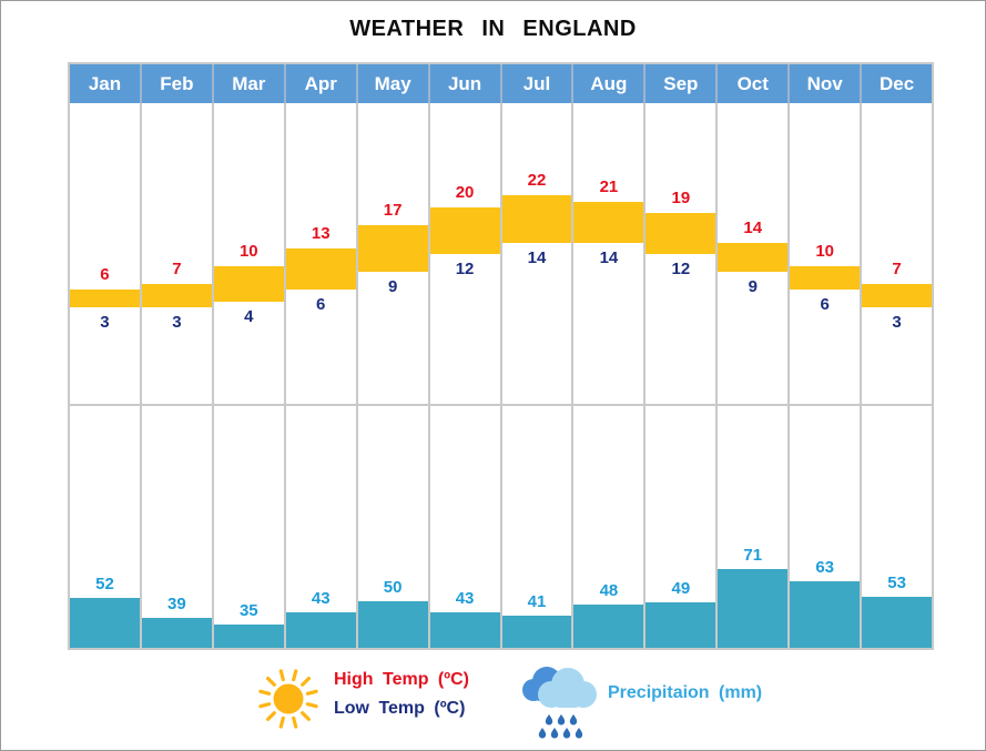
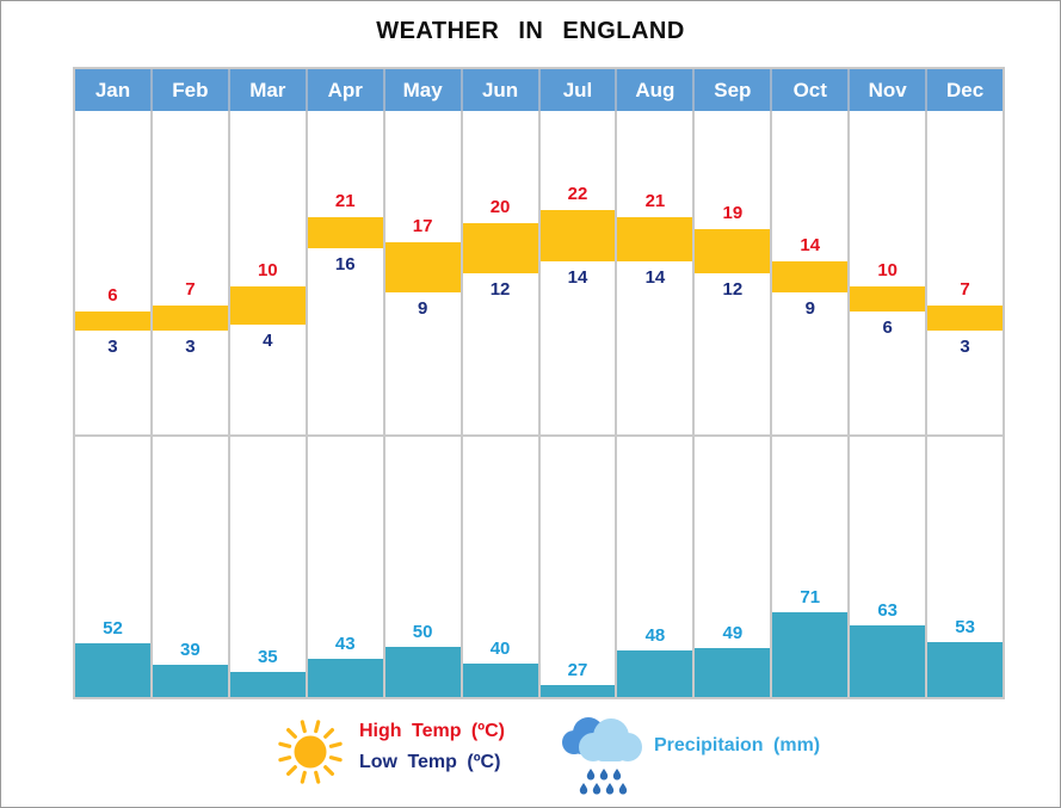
High Temp (ºC)/Apr: 13 -> 21
Low Temp (ºC)/Apr: 6 -> 16
Precipitaion (mm)/Jun: 43 -> 40
Precipitaion (mm)/Jul: 41 -> 27
